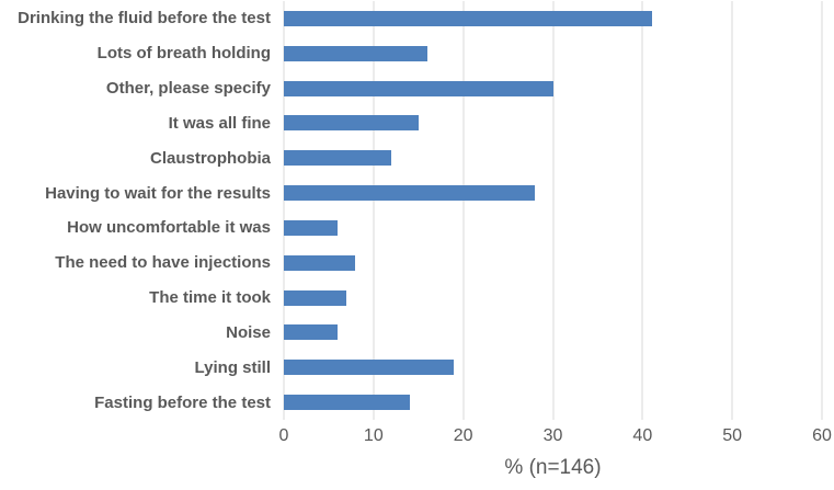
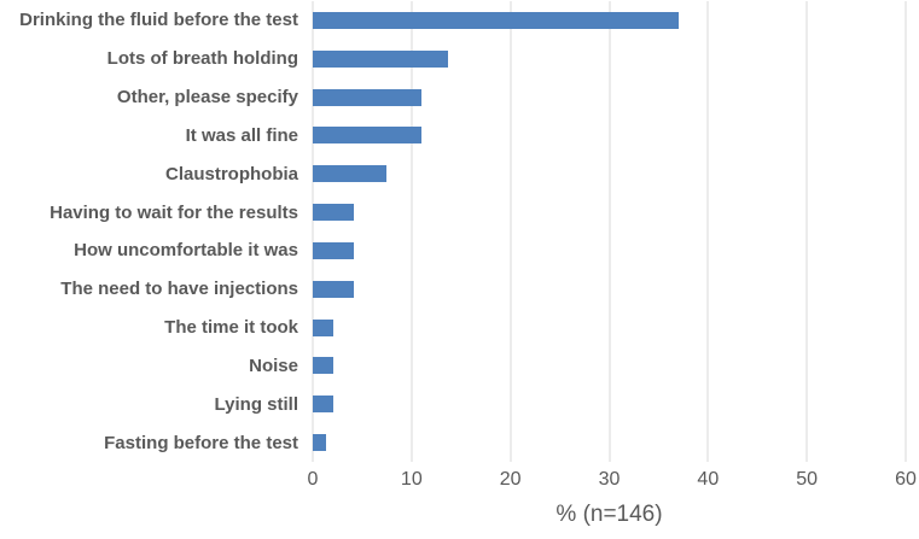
Drinking the fluid before the test: 41 -> 37
Lots of breath holding: 16 -> 14
Other, please specify: 30 -> 11
It was all fine: 15 -> 11
Claustrophobia: 12 -> 8
Having to wait for the results: 28 -> 4
How uncomfortable it was: 6 -> 4
The need to have injections: 8 -> 4
The time it took: 7 -> 2
Noise: 6 -> 2
Lying still: 19 -> 2
Fasting before the test: 14 -> 1
